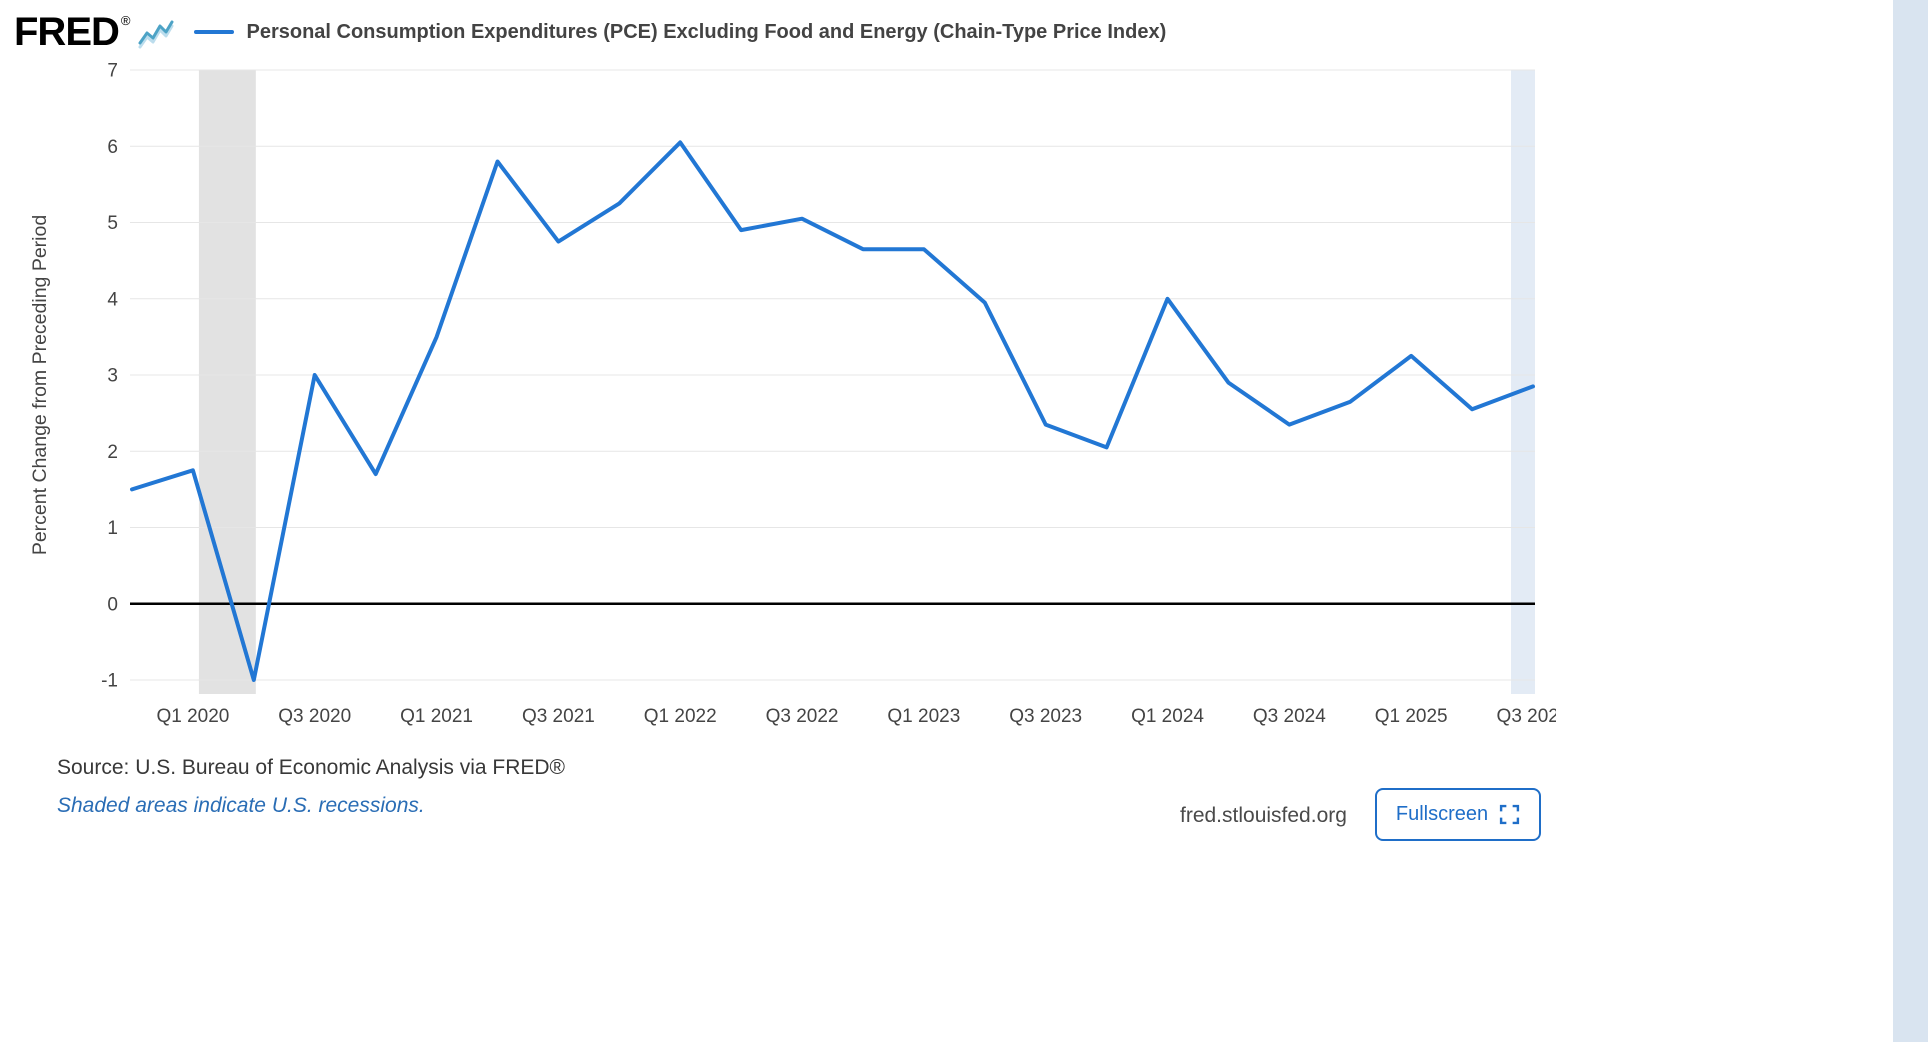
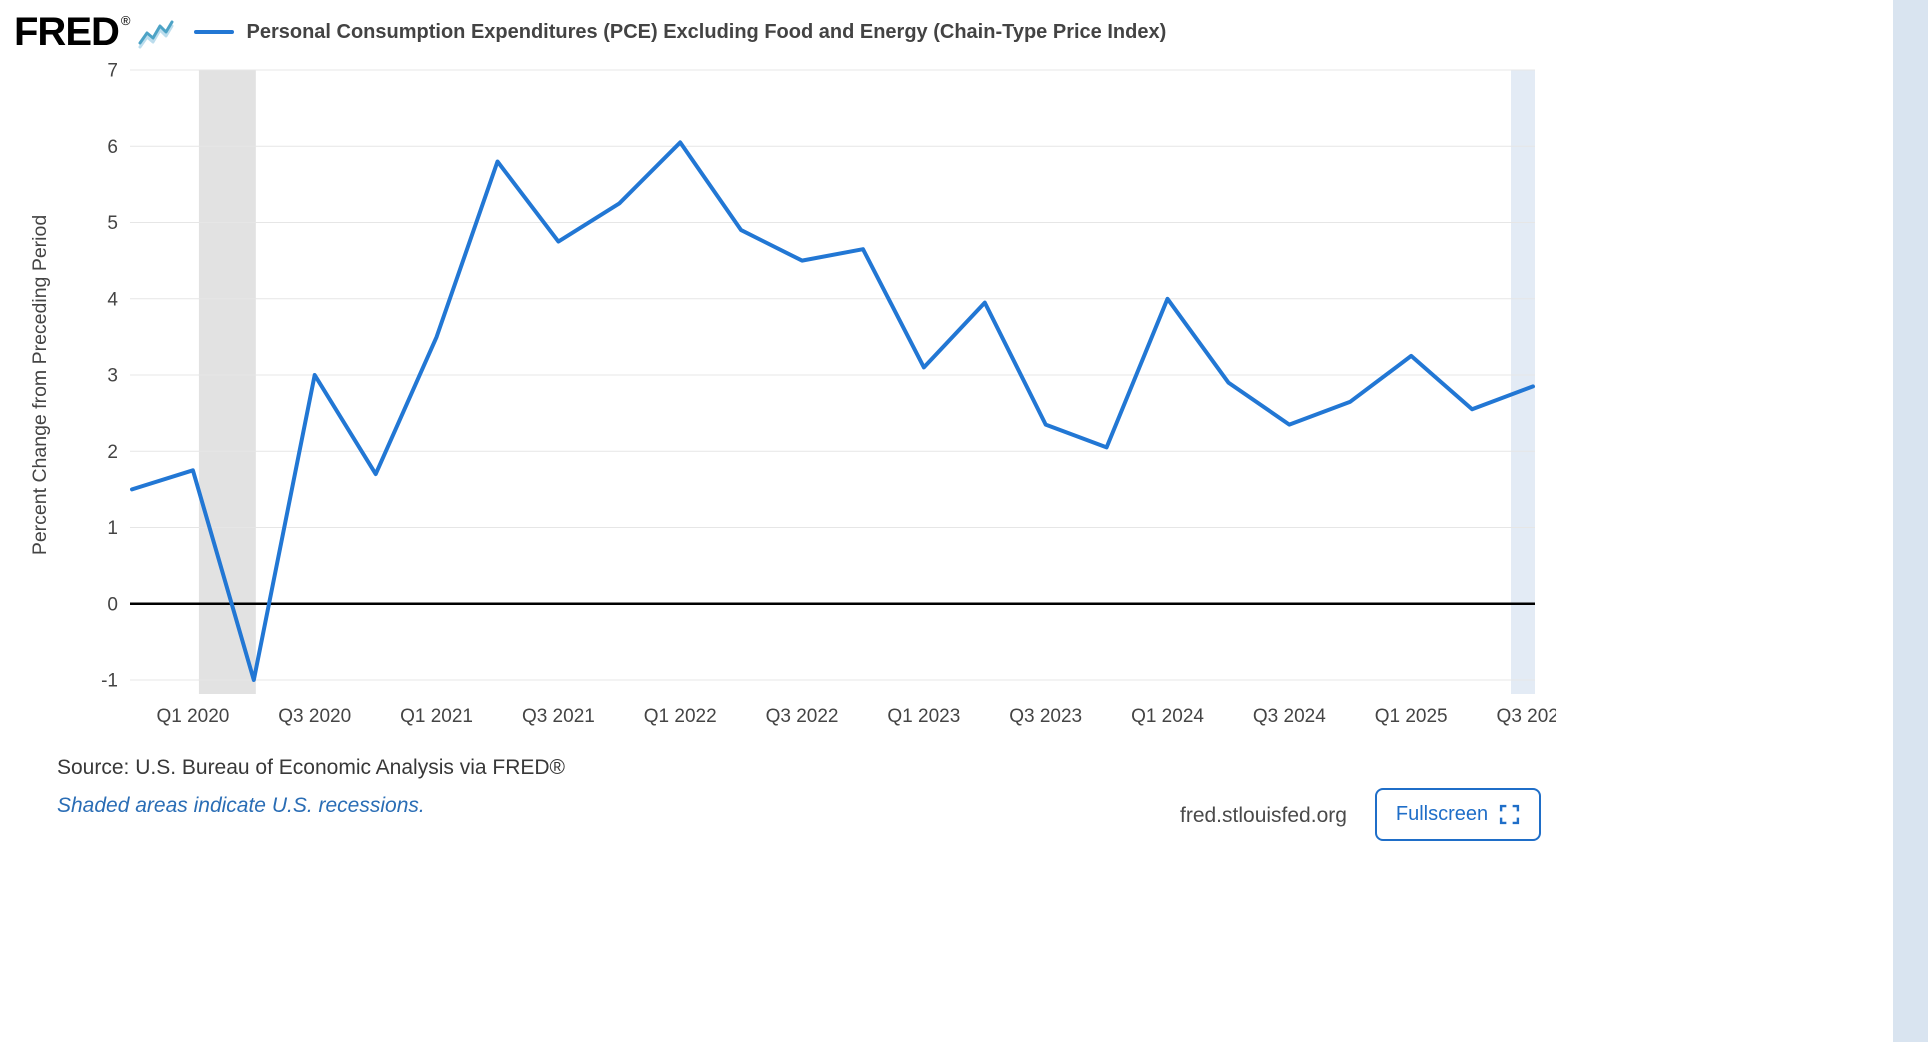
Q3 2022: 5.0 -> 4.5
Q1 2023: 4.7 -> 3.1
